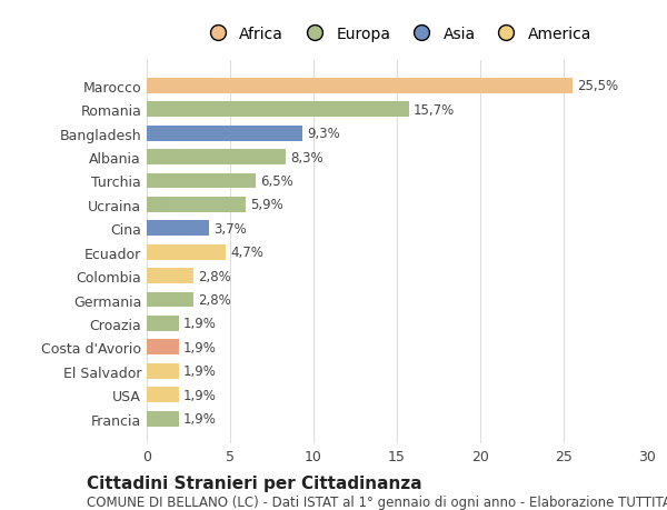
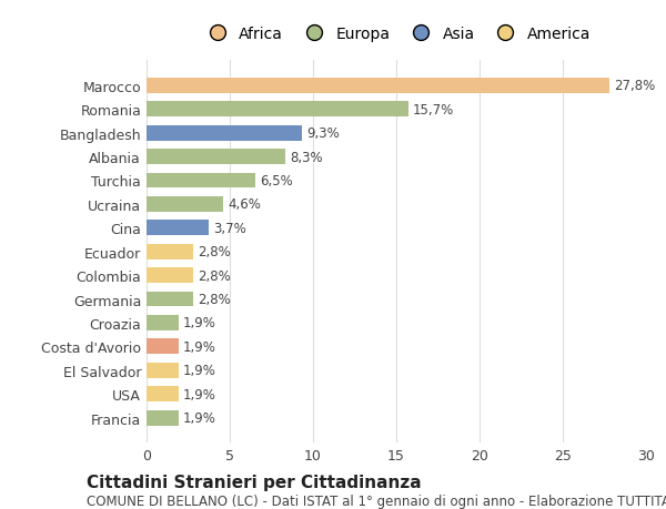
Marocco: 25,5% -> 27,8%
Ucraina: 5,9% -> 4,6%
Ecuador: 4,7% -> 2,8%
